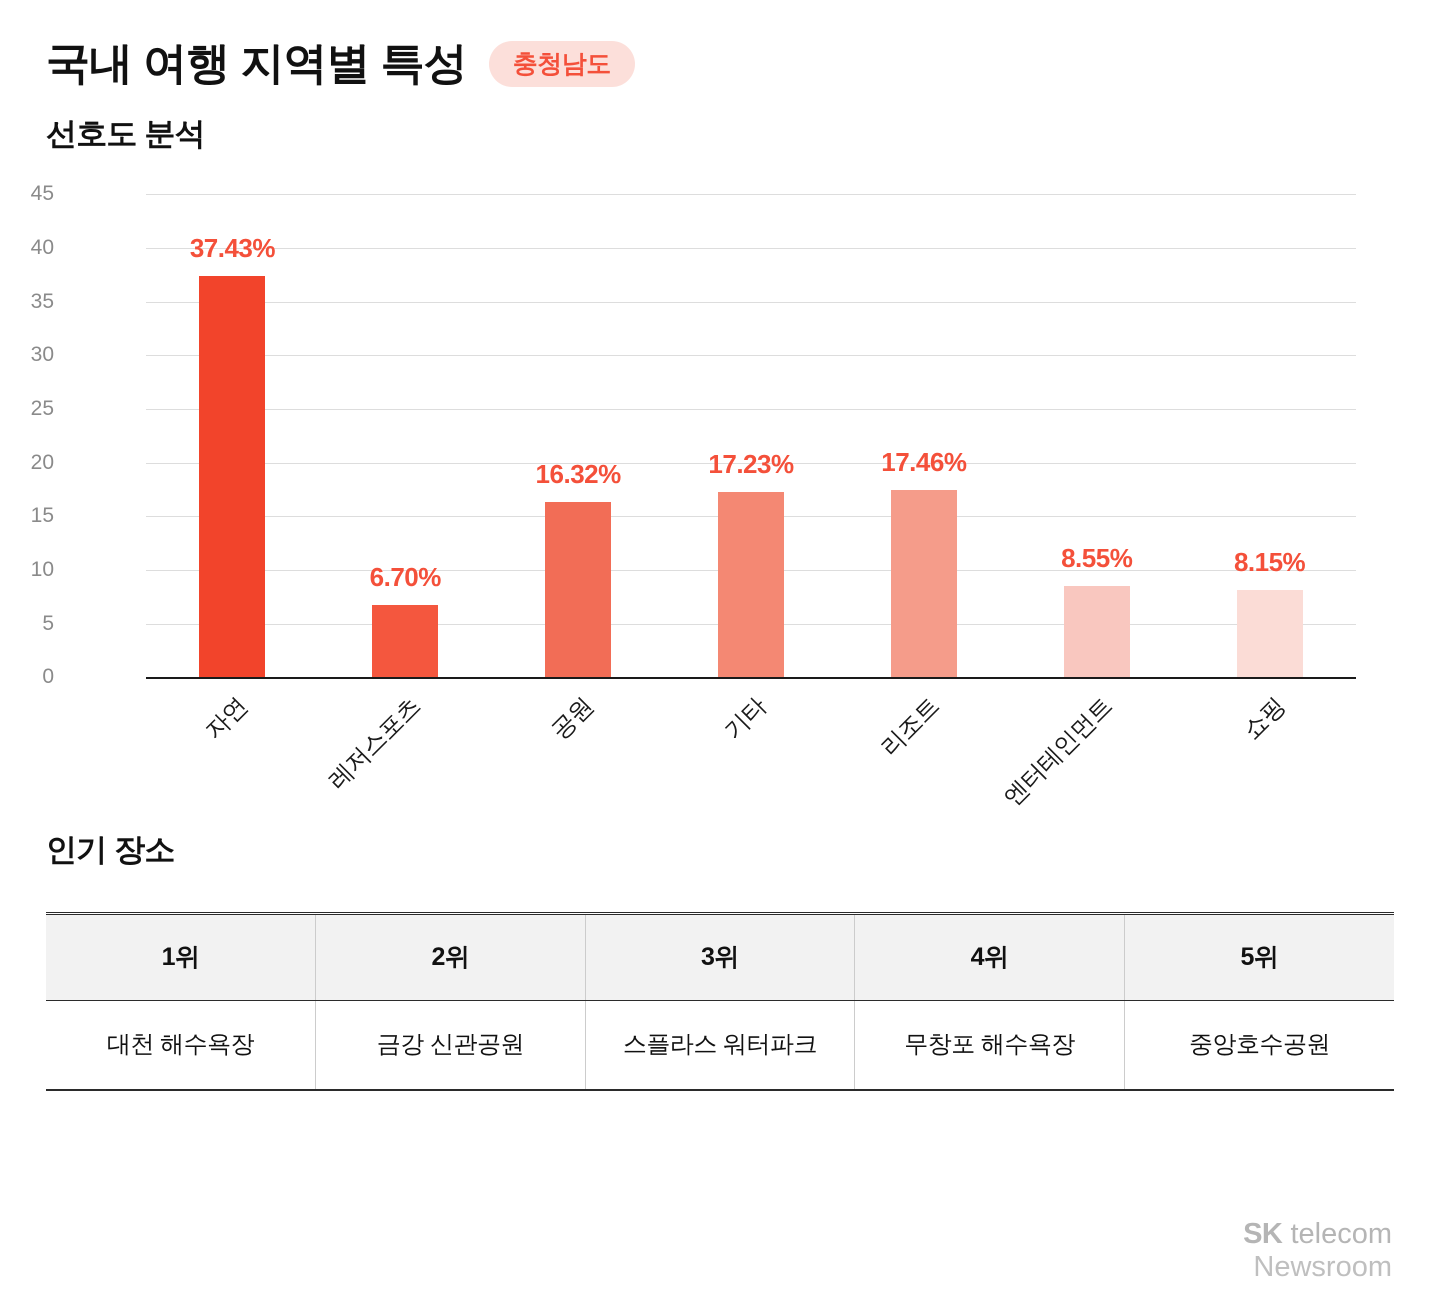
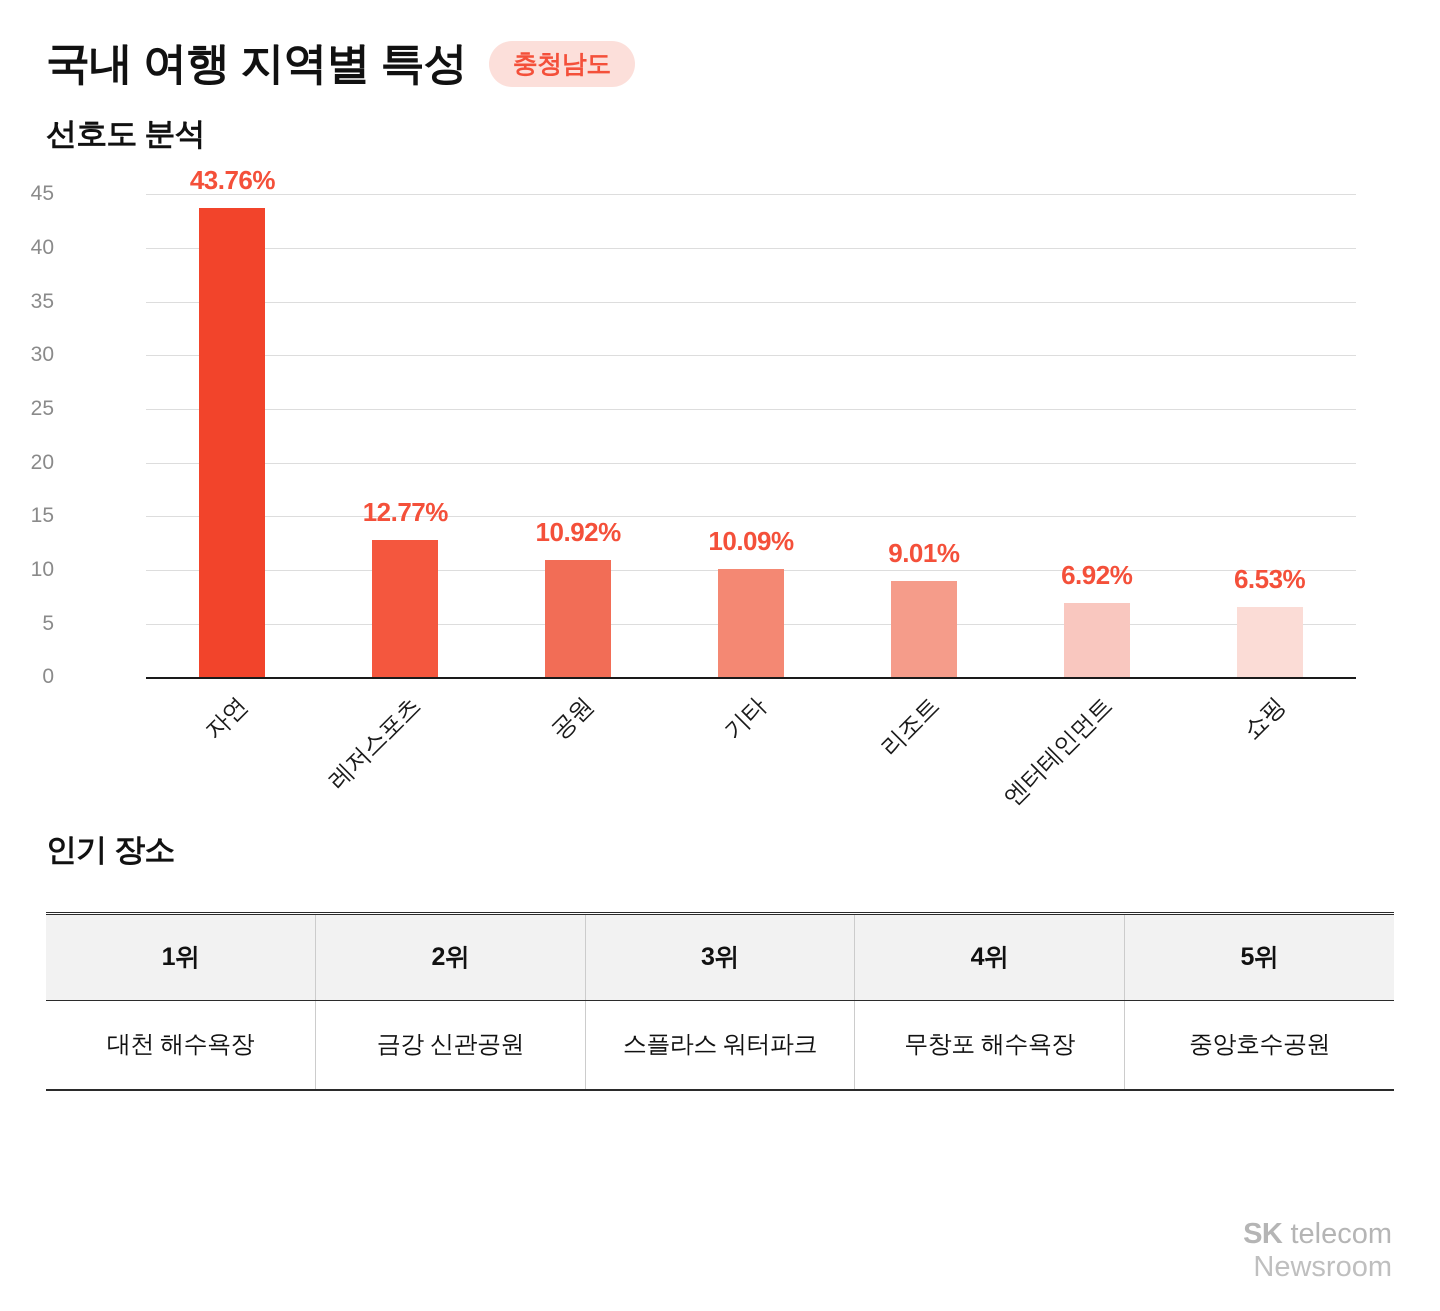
자연: 37.43% -> 43.76%
레저스포츠: 6.70% -> 12.77%
공원: 16.32% -> 10.92%
기타: 17.23% -> 10.09%
리조트: 17.46% -> 9.01%
엔터테인먼트: 8.55% -> 6.92%
쇼핑: 8.15% -> 6.53%
